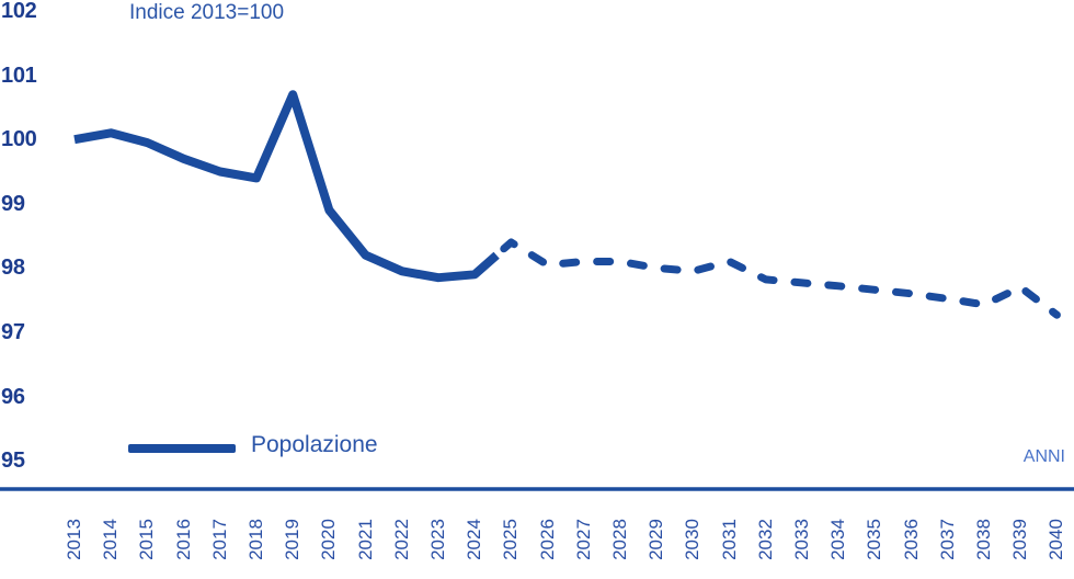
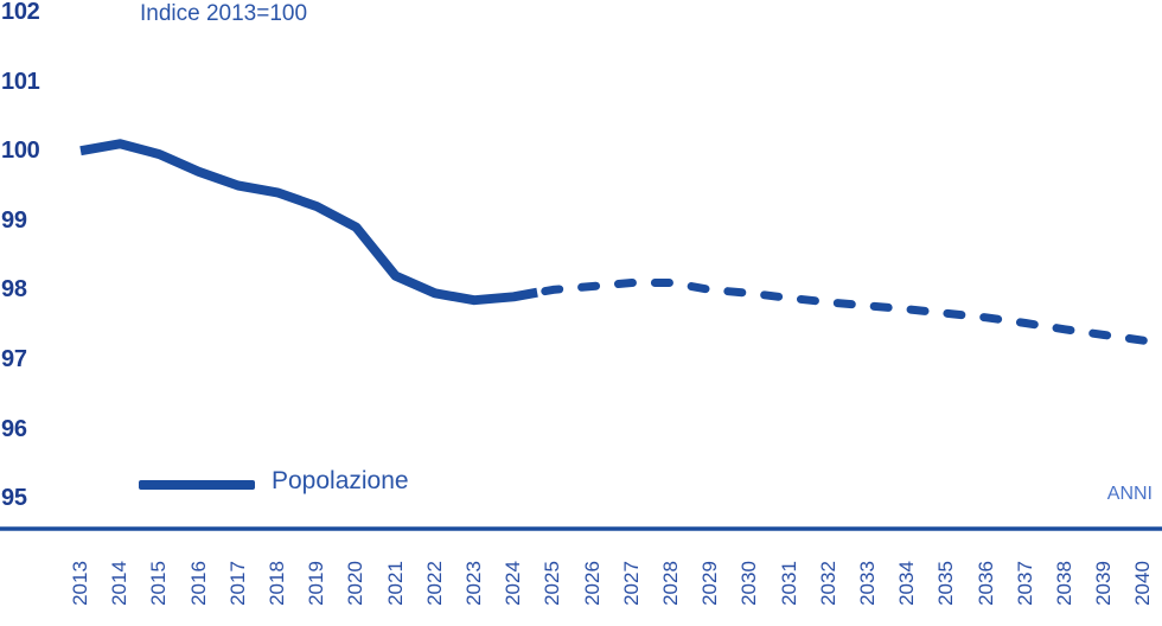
2019: 100.7 -> 99.2
2025: 98.4 -> 98.0
2031: 98.1 -> 97.9
2039: 97.7 -> 97.3
